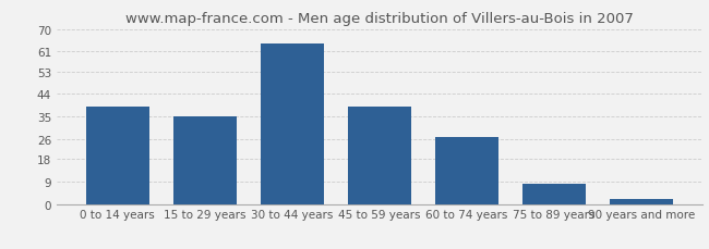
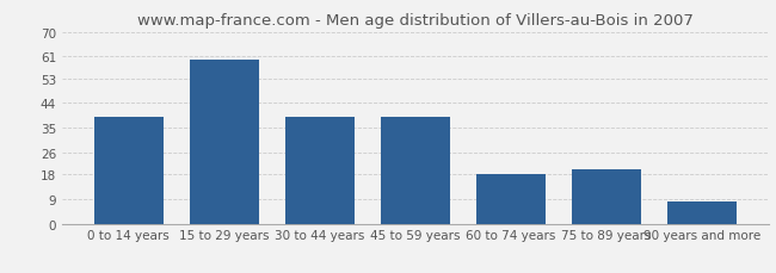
15 to 29 years: 35 -> 60
30 to 44 years: 64 -> 39
60 to 74 years: 27 -> 18
75 to 89 years: 8 -> 20
90 years and more: 2 -> 8
